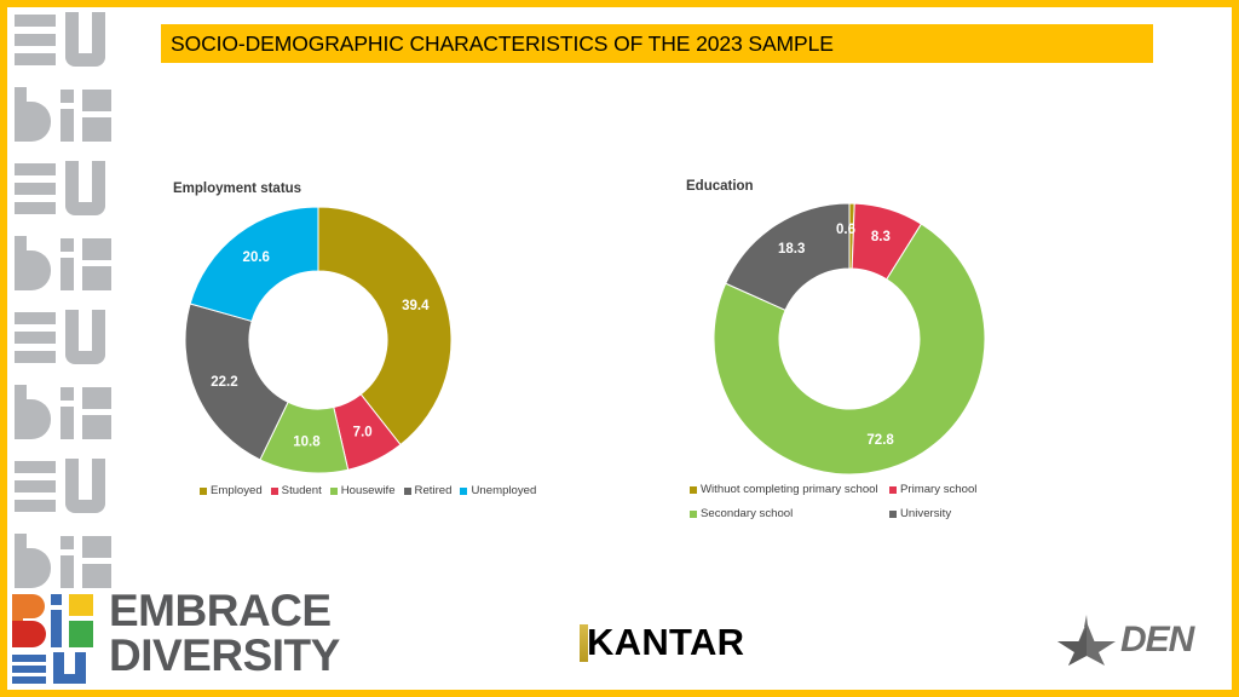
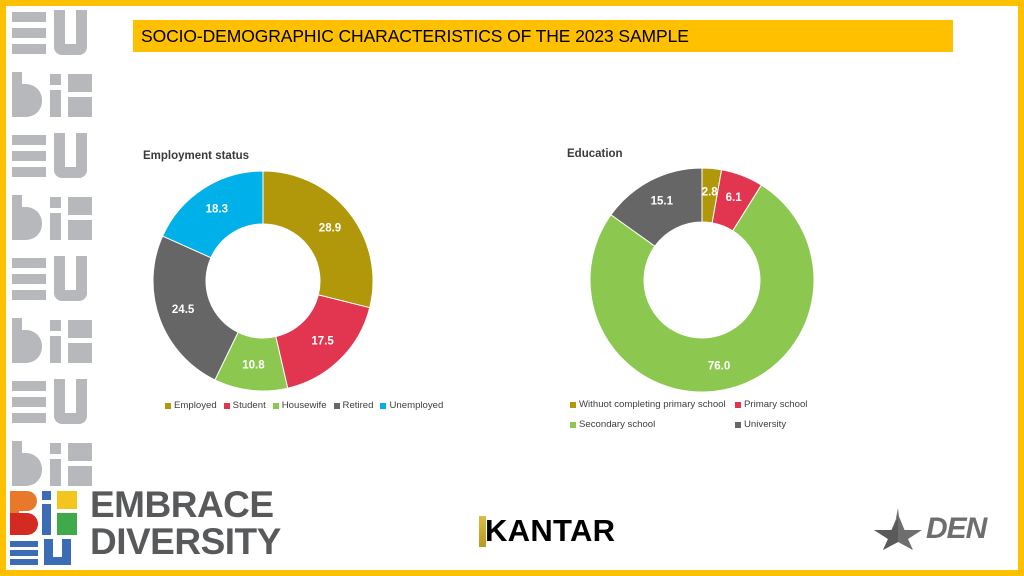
Employment status/Employed: 39.4 -> 28.9
Employment status/Student: 7.0 -> 17.5
Employment status/Retired: 22.2 -> 24.5
Employment status/Unemployed: 20.6 -> 18.3
Education/Withuot completing primary school: 0.6 -> 2.8
Education/Primary school: 8.3 -> 6.1
Education/Secondary school: 72.8 -> 76.0
Education/University: 18.3 -> 15.1
